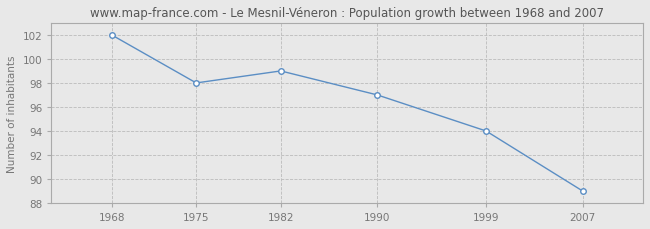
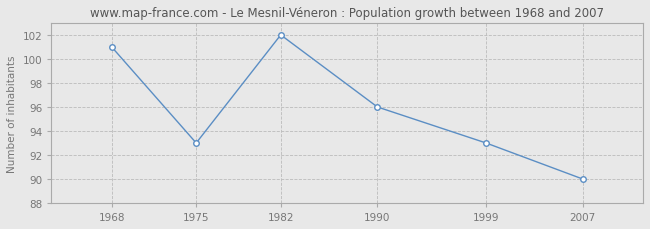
1968: 102 -> 101
1975: 98 -> 93
1982: 99 -> 102
1990: 97 -> 96
1999: 94 -> 93
2007: 89 -> 90
